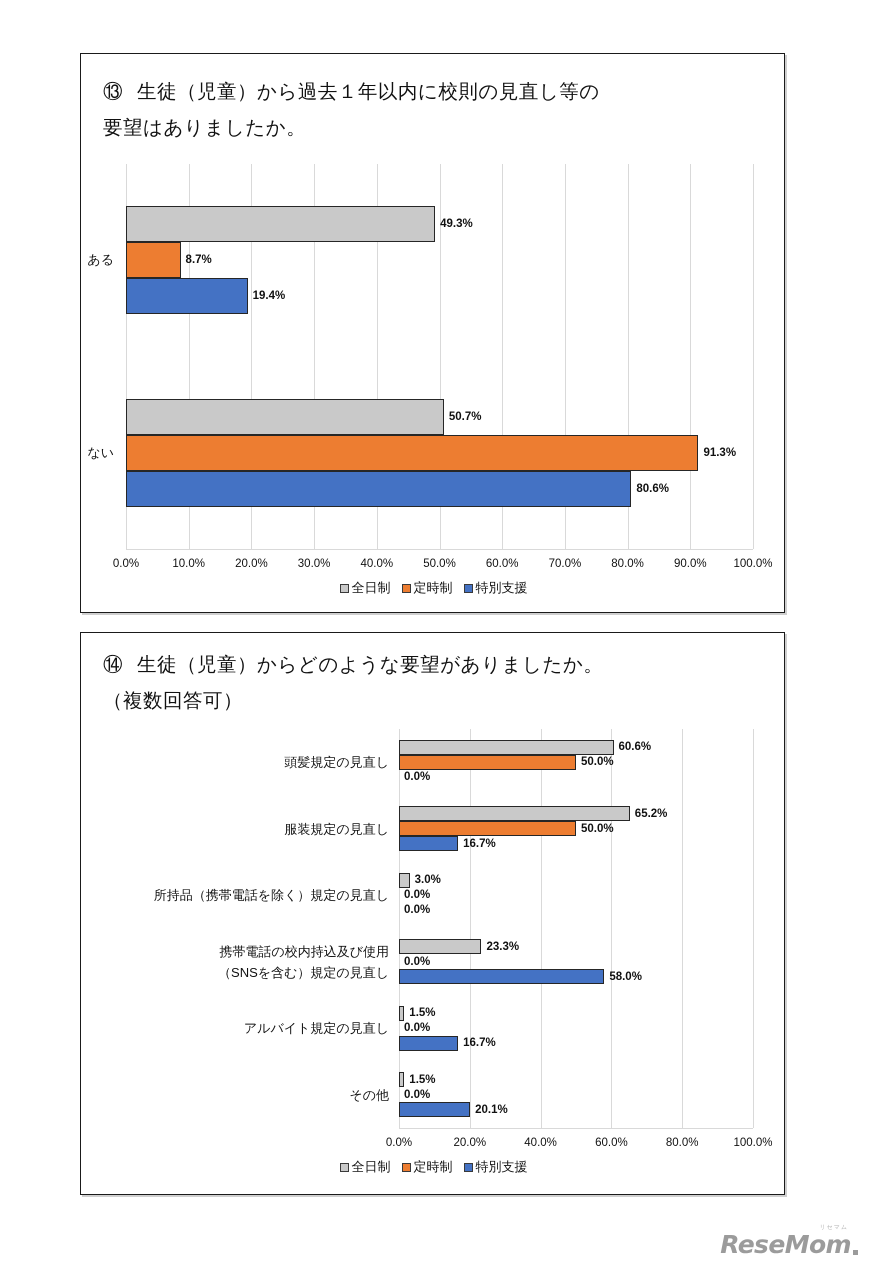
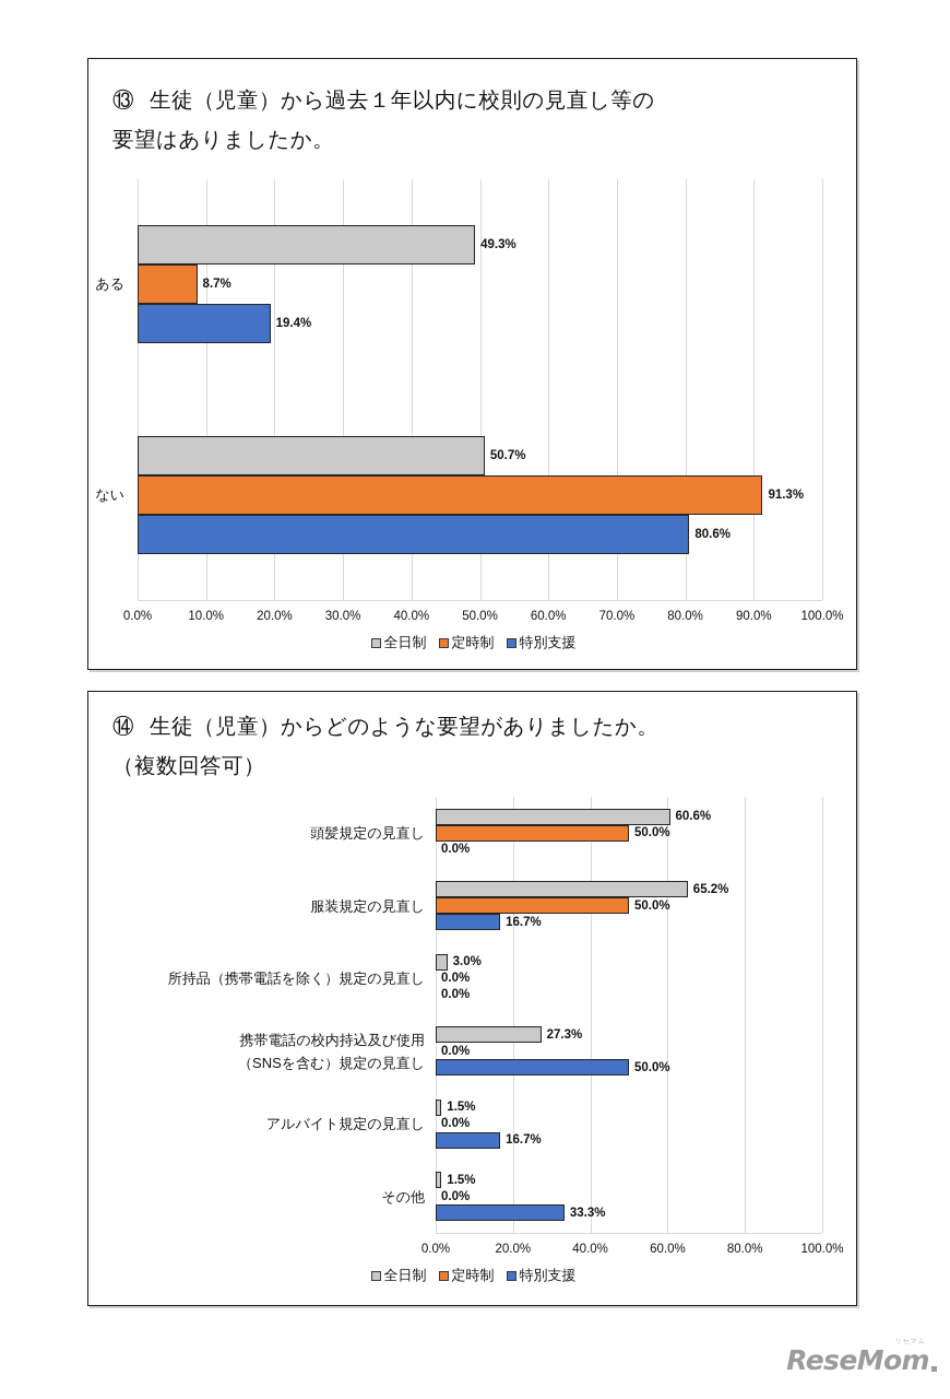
⑭ 生徒（児童）からどのような要望がありましたか。（複数回答可）/全日制/携帯電話の校内持込及び使用 （SNSを含む）規定の見直し: 23.3% -> 27.3%
⑭ 生徒（児童）からどのような要望がありましたか。（複数回答可）/特別支援/携帯電話の校内持込及び使用 （SNSを含む）規定の見直し: 58.0% -> 50.0%
⑭ 生徒（児童）からどのような要望がありましたか。（複数回答可）/特別支援/その他: 20.1% -> 33.3%
